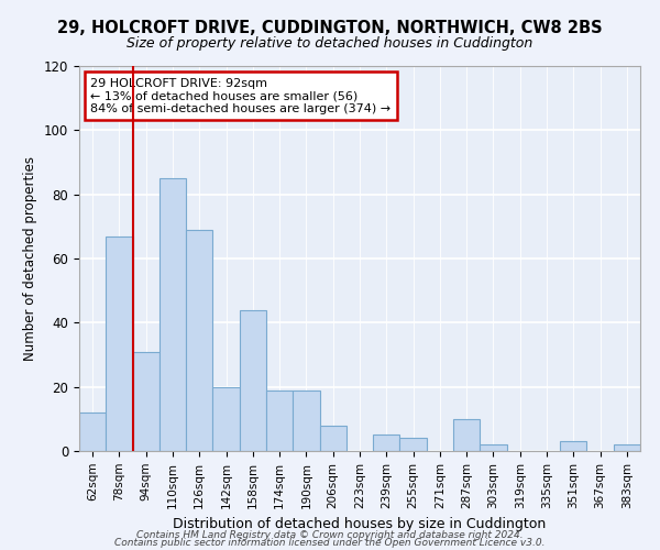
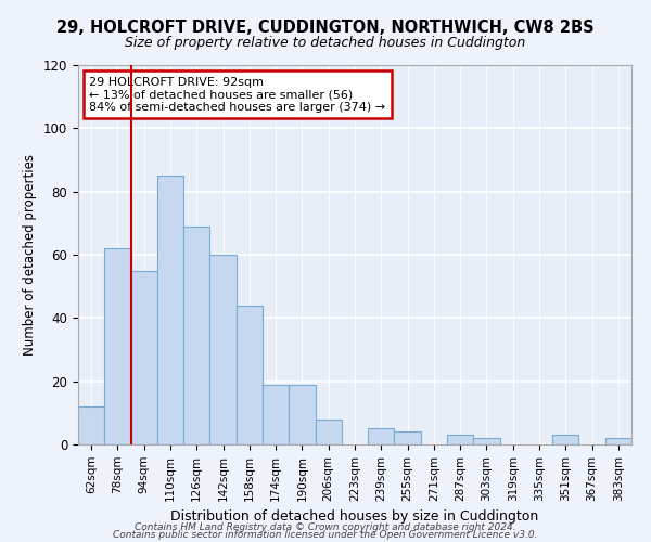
78sqm: 67 -> 62
94sqm: 31 -> 55
142sqm: 20 -> 60
287sqm: 10 -> 3
